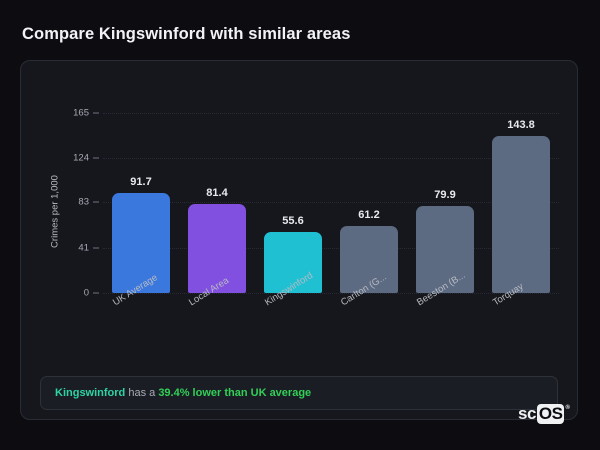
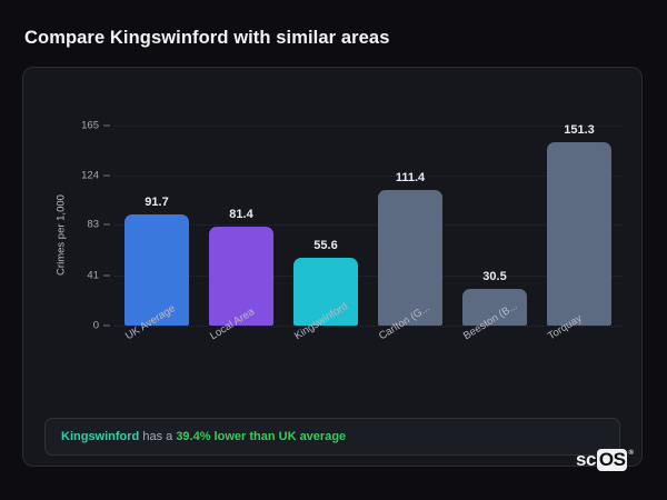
Carlton (G...: 61.2 -> 111.4
Beeston (B...: 79.9 -> 30.5
Torquay: 143.8 -> 151.3
